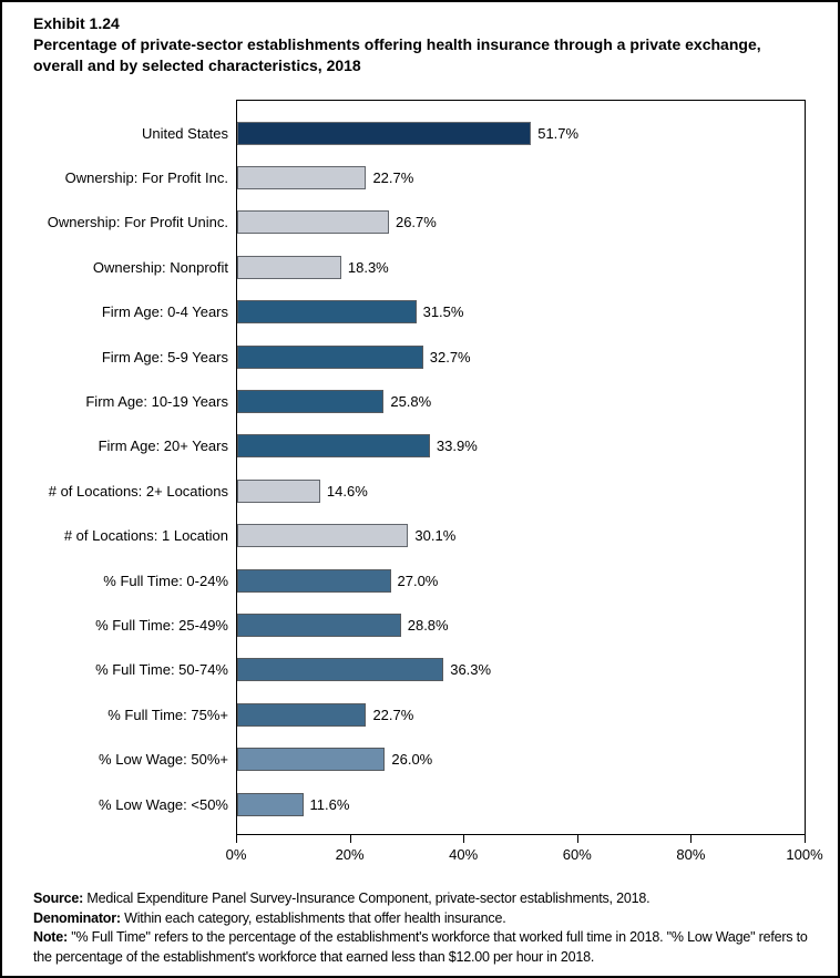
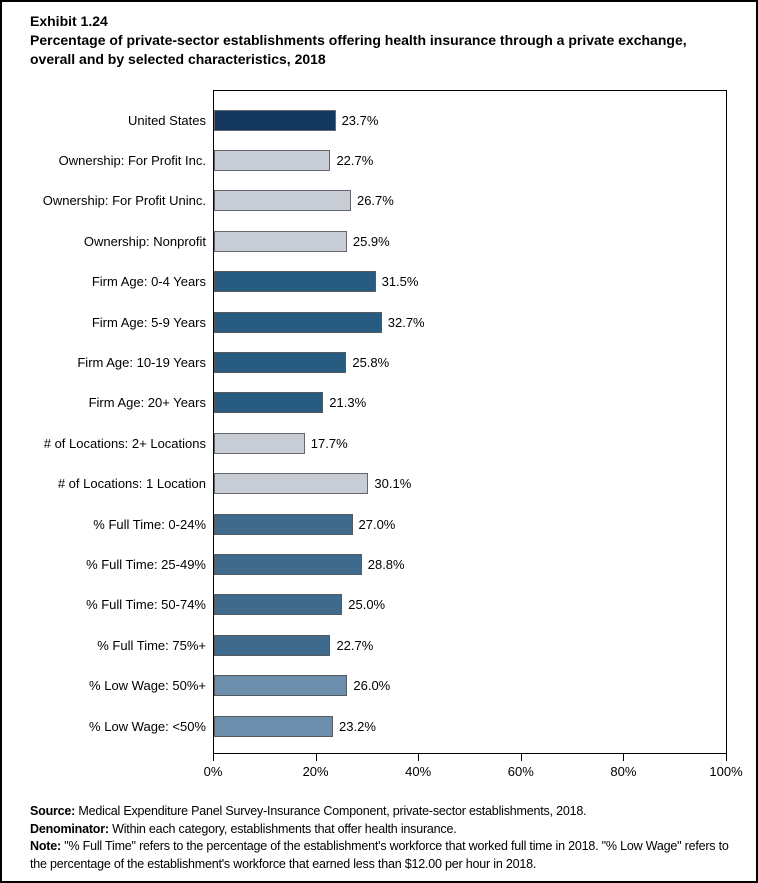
United States: 51.7% -> 23.7%
Ownership: Nonprofit: 18.3% -> 25.9%
Firm Age: 20+ Years: 33.9% -> 21.3%
# of Locations: 2+ Locations: 14.6% -> 17.7%
% Full Time: 50-74%: 36.3% -> 25.0%
% Low Wage: <50%: 11.6% -> 23.2%
